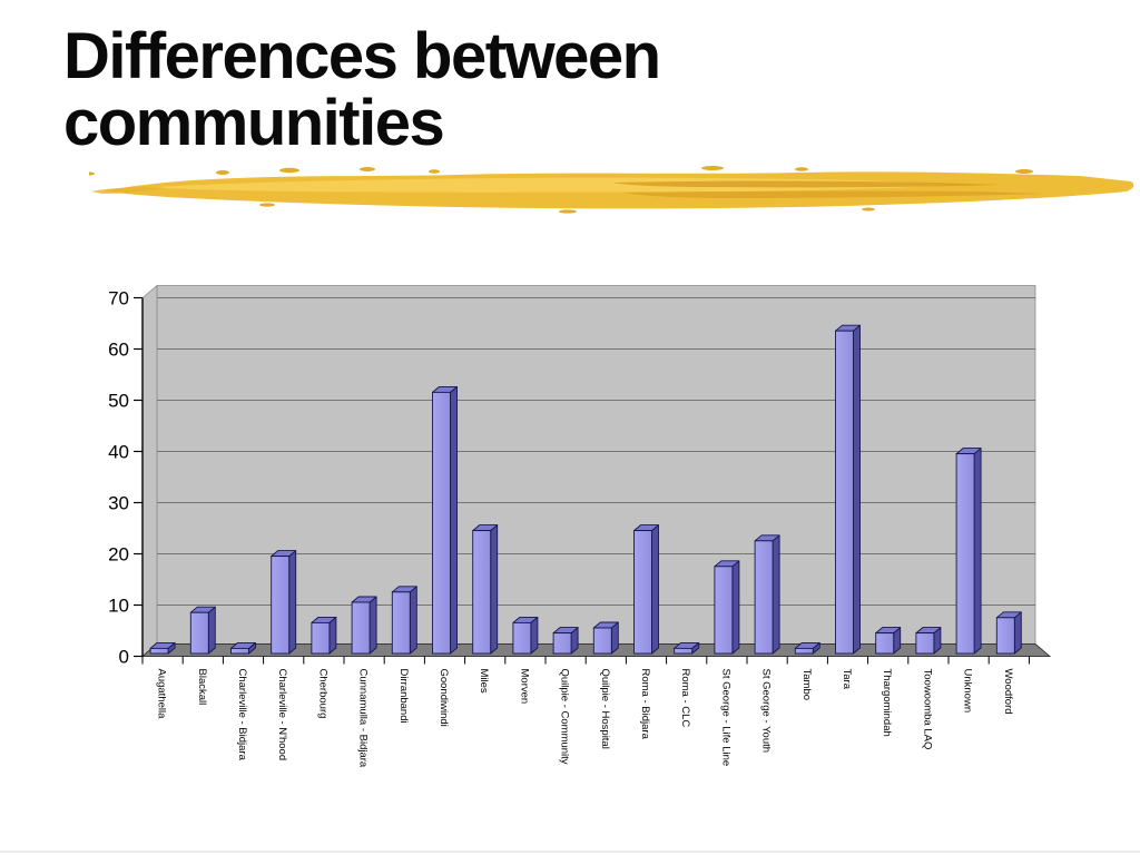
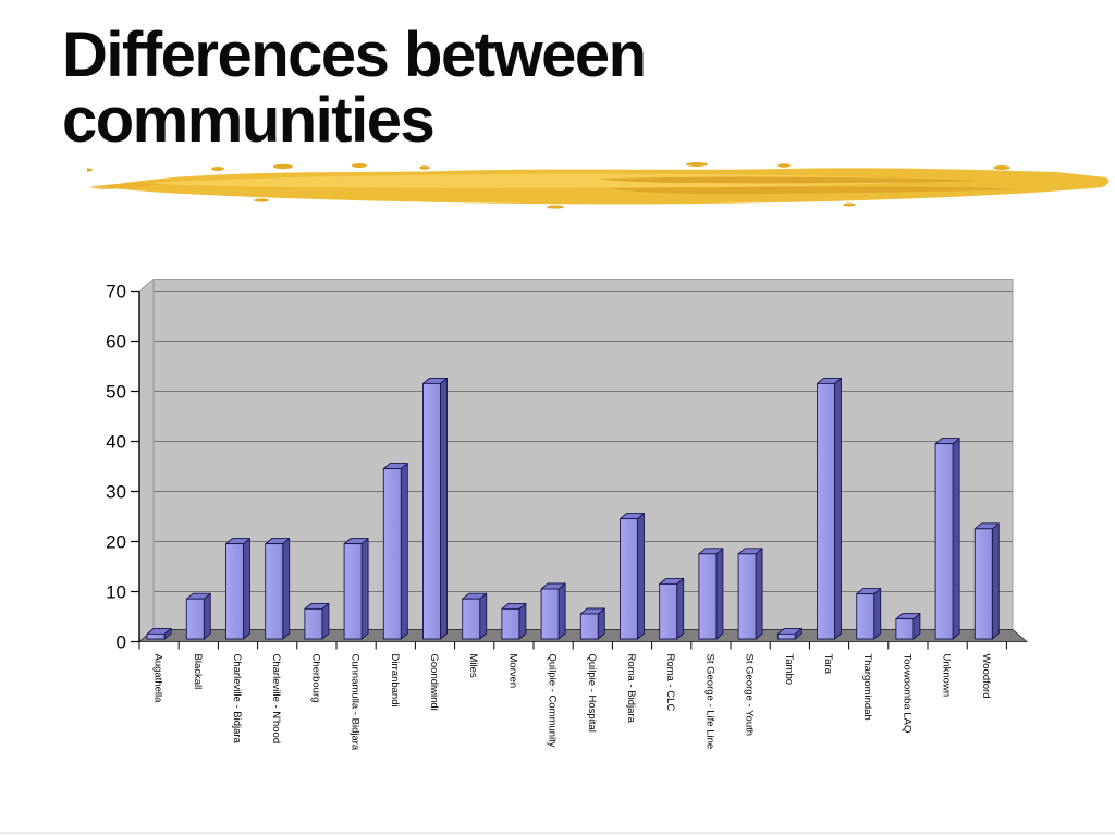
Charleville - Bidjara: 1 -> 19
Cunnamulla - Bidjara: 10 -> 19
Dirranbandi: 12 -> 34
Miles: 24 -> 8
Quilpie - Community: 4 -> 10
Roma - CLC: 1 -> 11
St George - Youth: 22 -> 17
Tara: 63 -> 51
Thargomindah: 4 -> 9
Woodford: 7 -> 22
